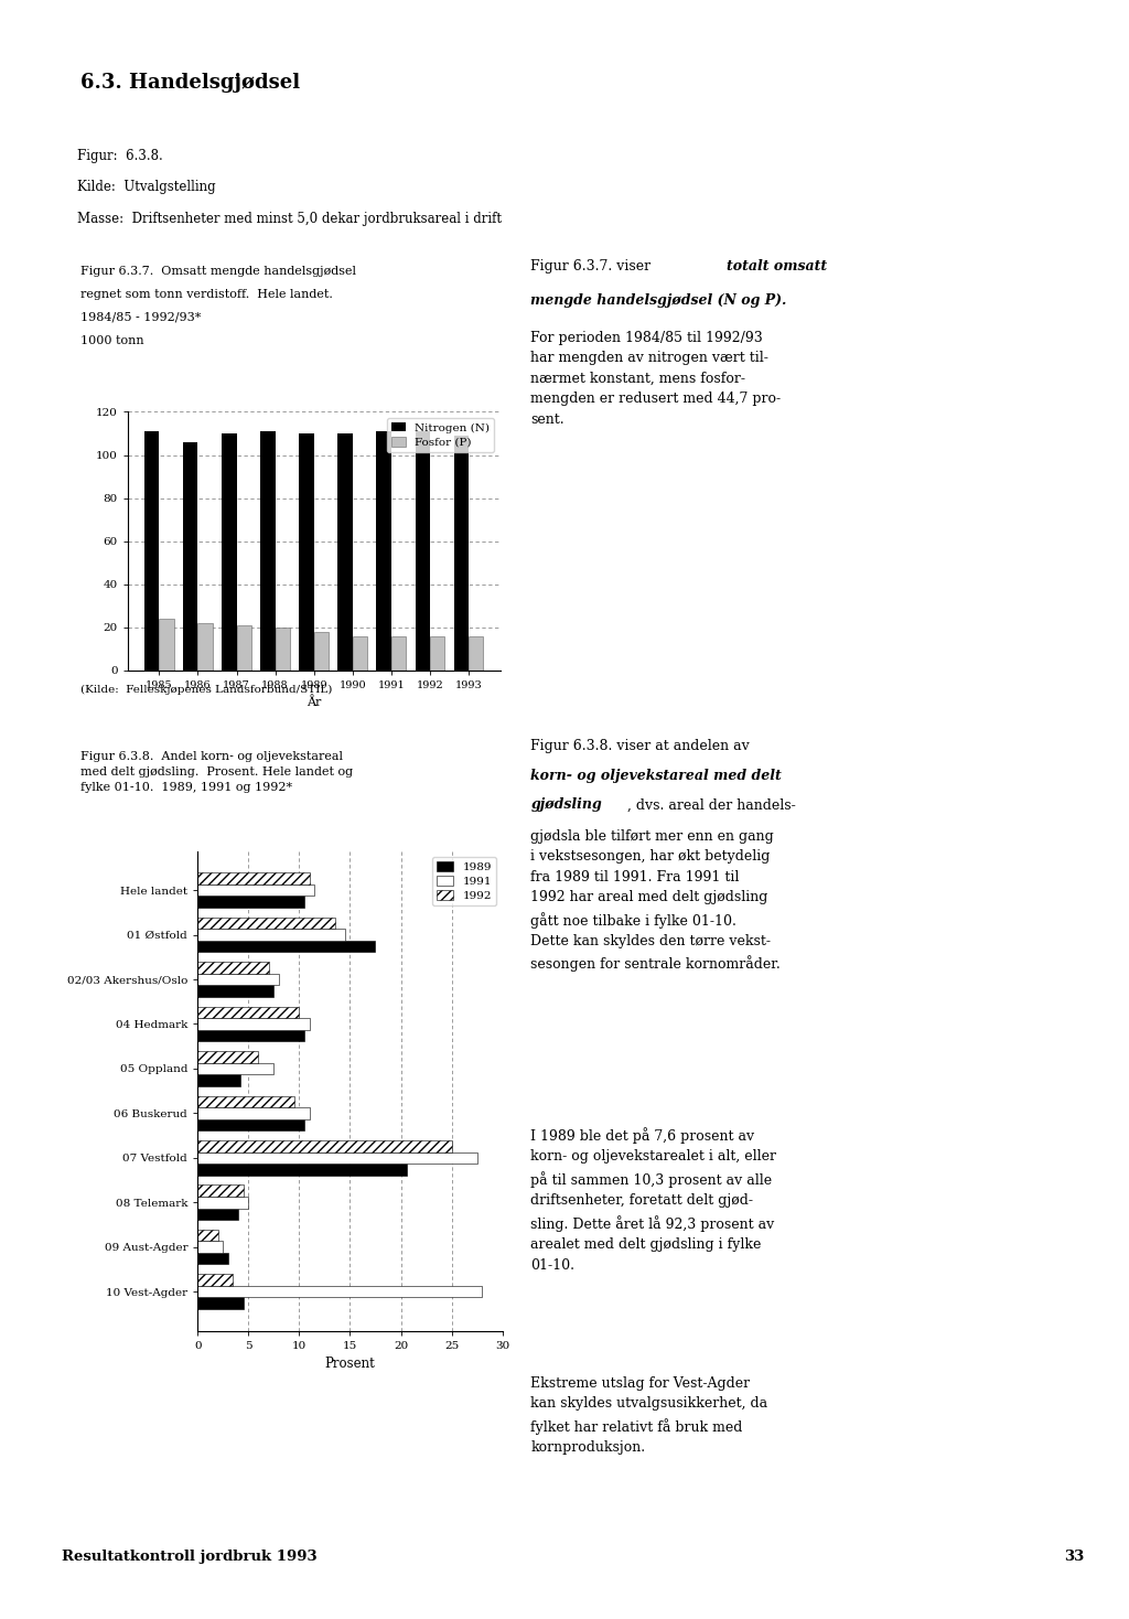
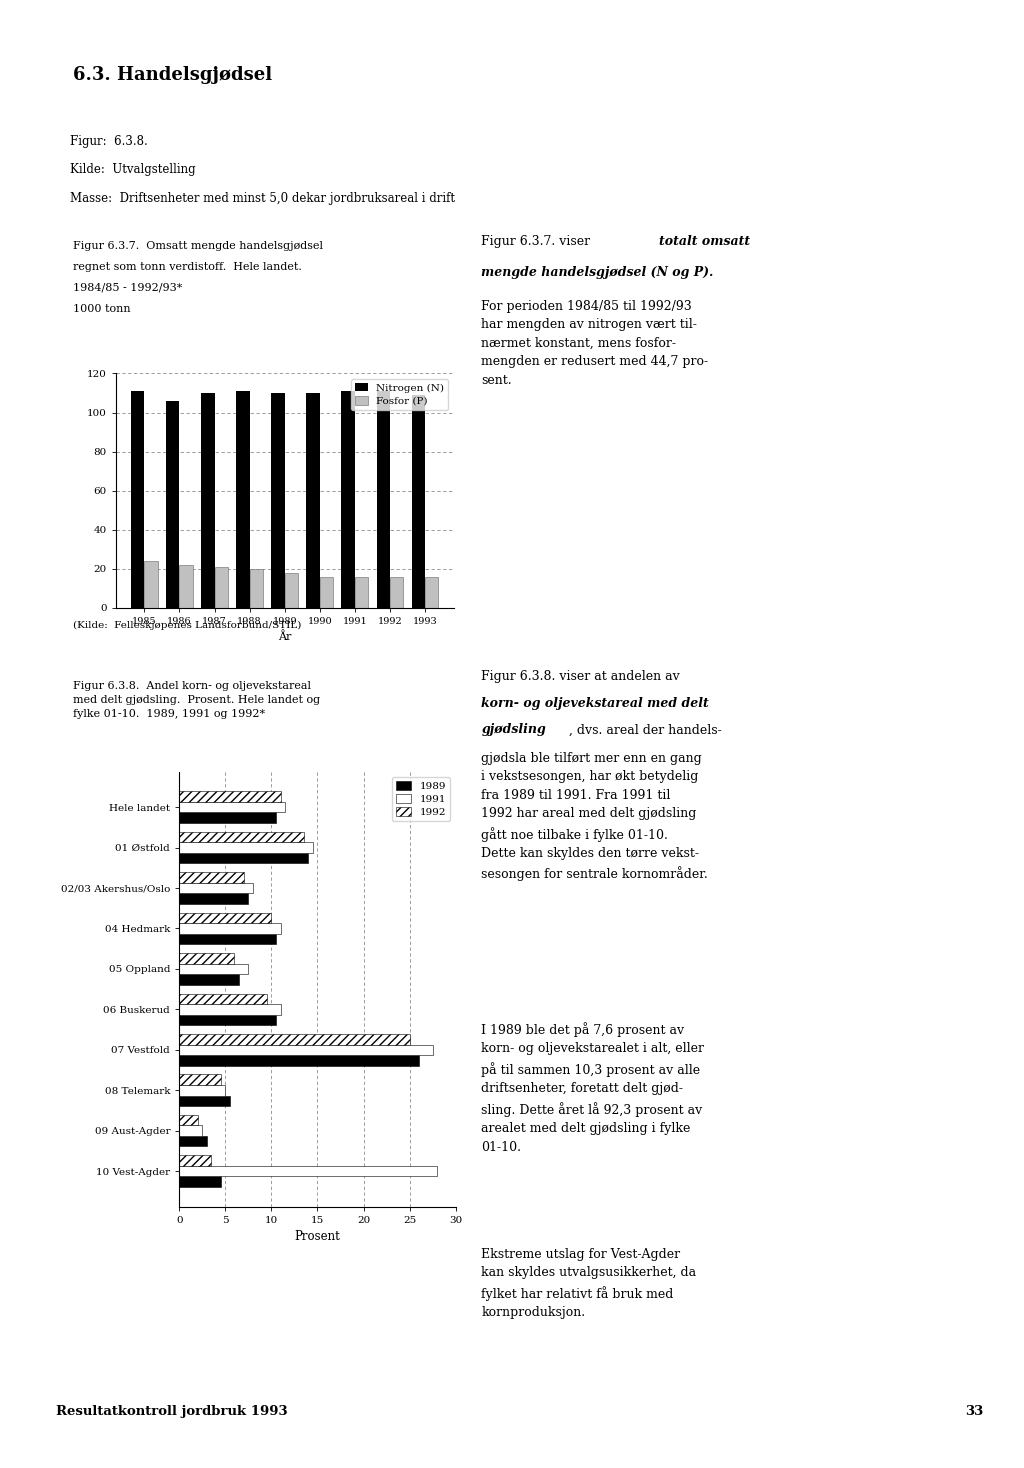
1989/01 Østfold: 17.4 -> 14.0
1989/05 Oppland: 4.2 -> 6.5
1989/07 Vestfold: 20.6 -> 26.0
1989/08 Telemark: 4.0 -> 5.5
